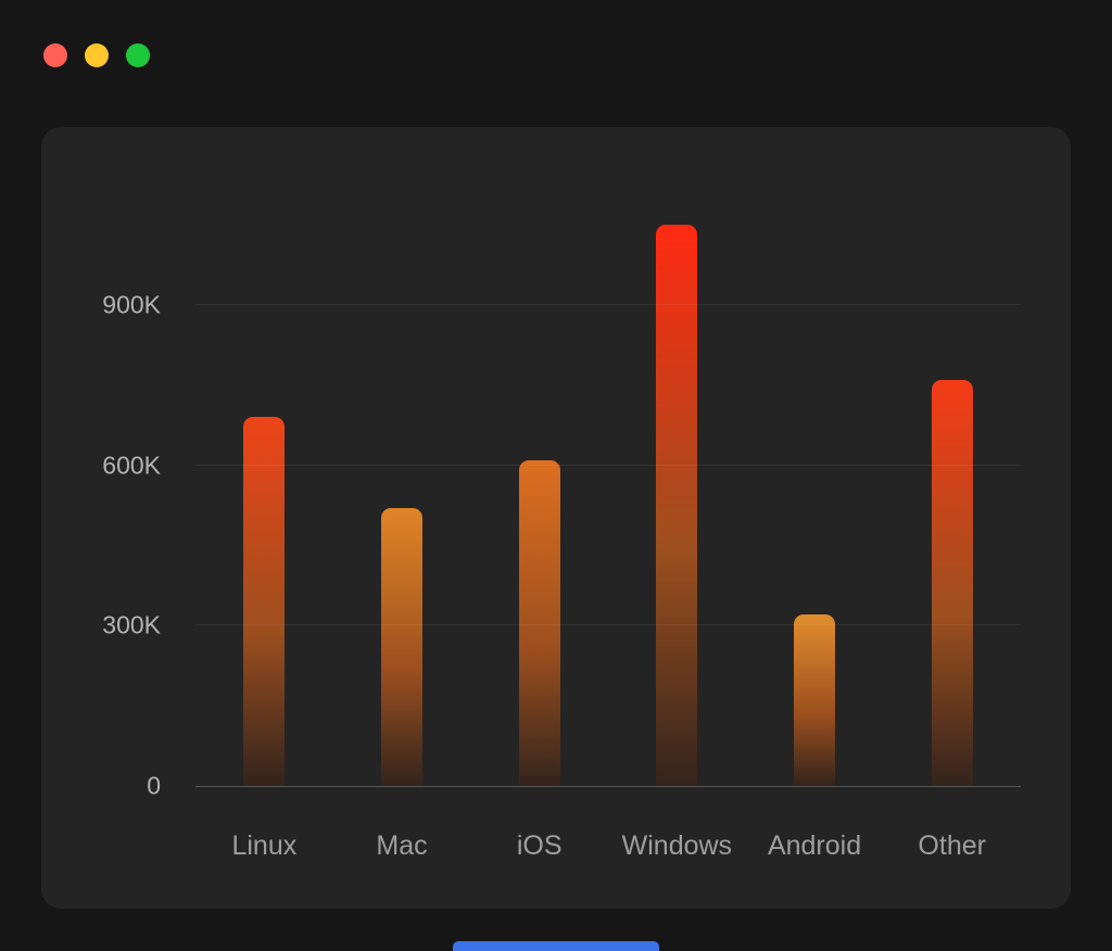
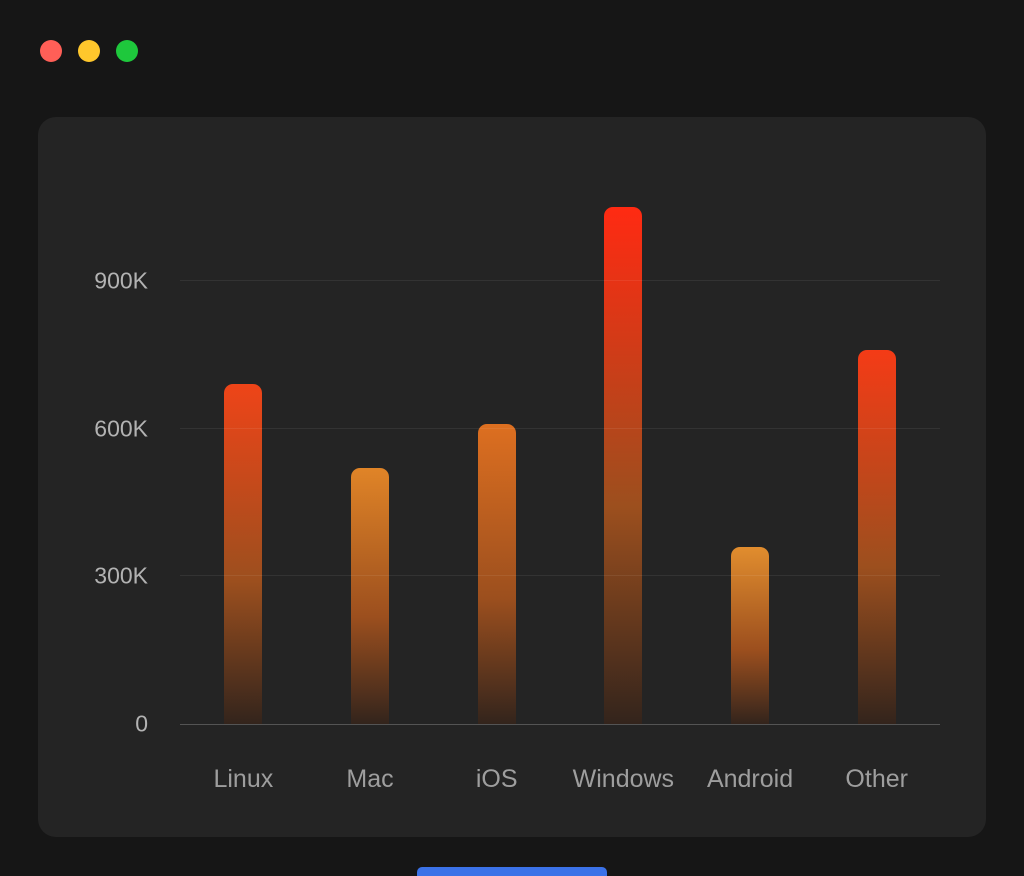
Android: 320K -> 360K
